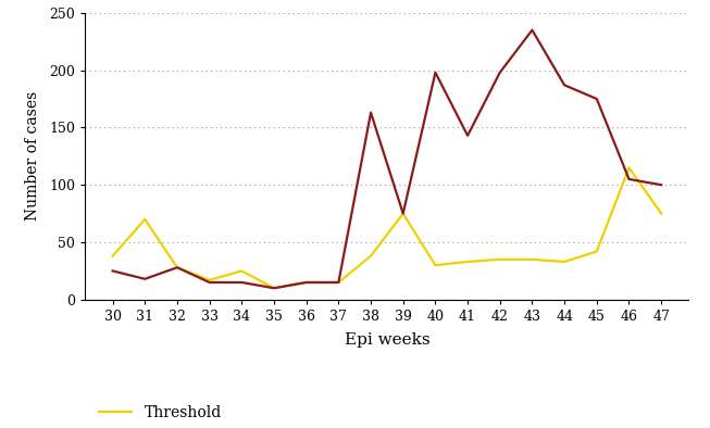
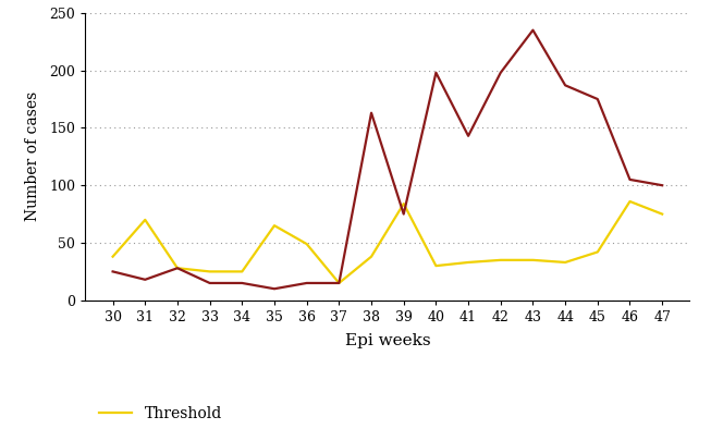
Threshold/33: 17 -> 25
Threshold/35: 10 -> 65
Threshold/36: 15 -> 49
Threshold/39: 75 -> 84
Threshold/46: 115 -> 86
